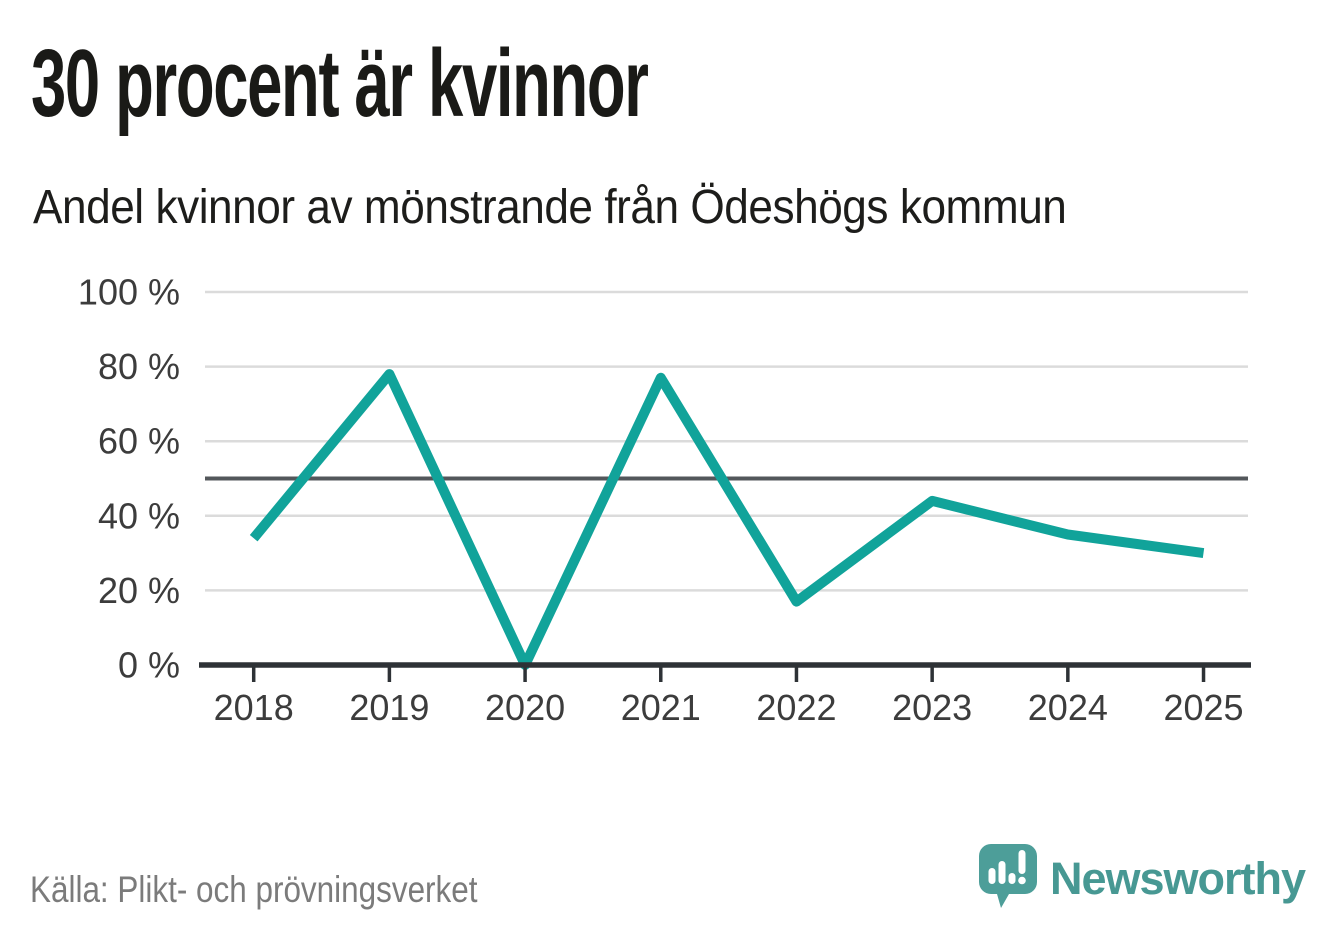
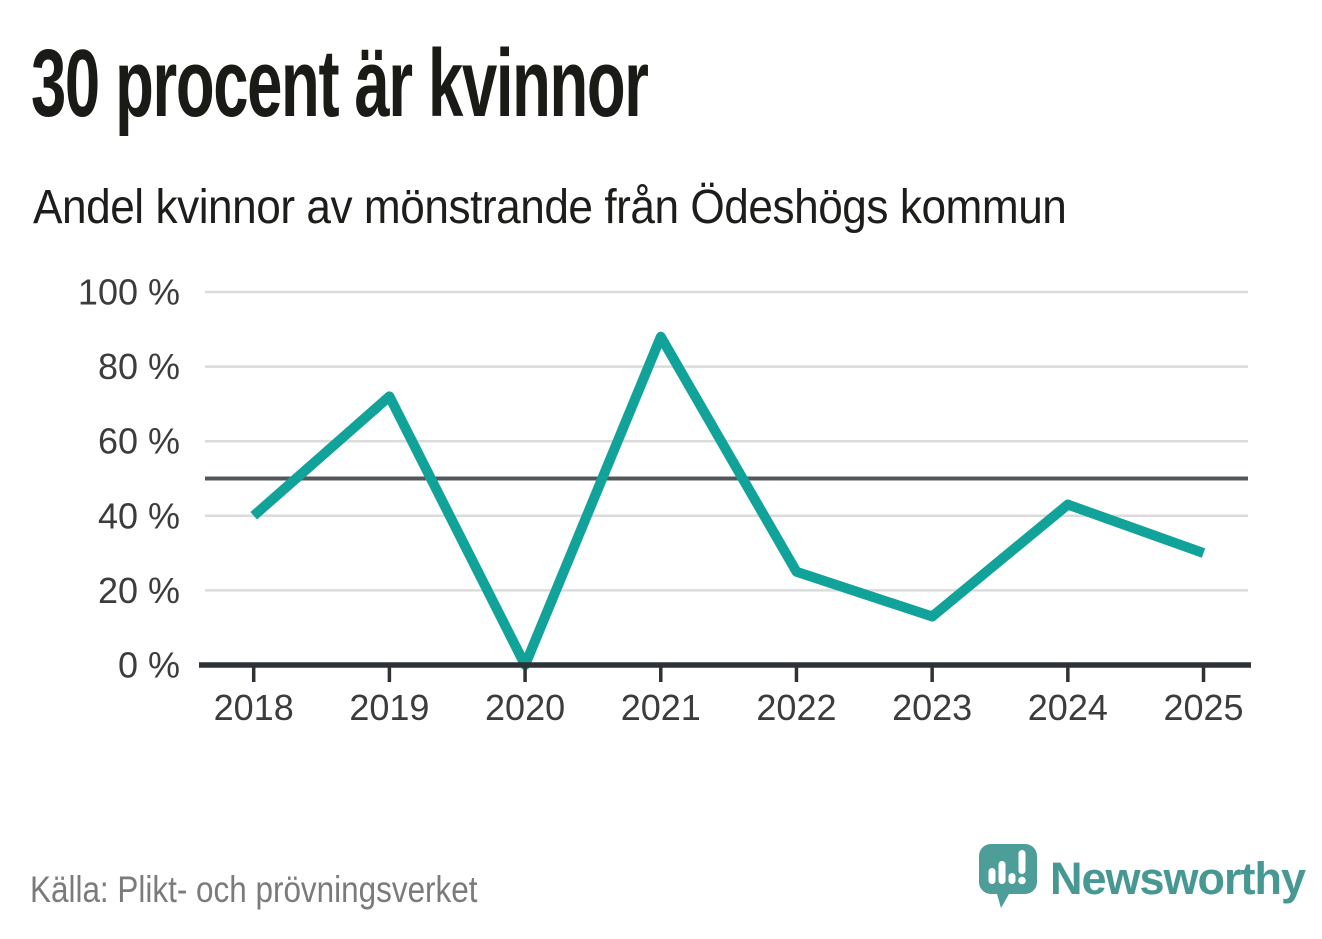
2018: 34% -> 40%
2019: 78% -> 72%
2021: 77% -> 88%
2022: 17% -> 25%
2023: 44% -> 13%
2024: 35% -> 43%
